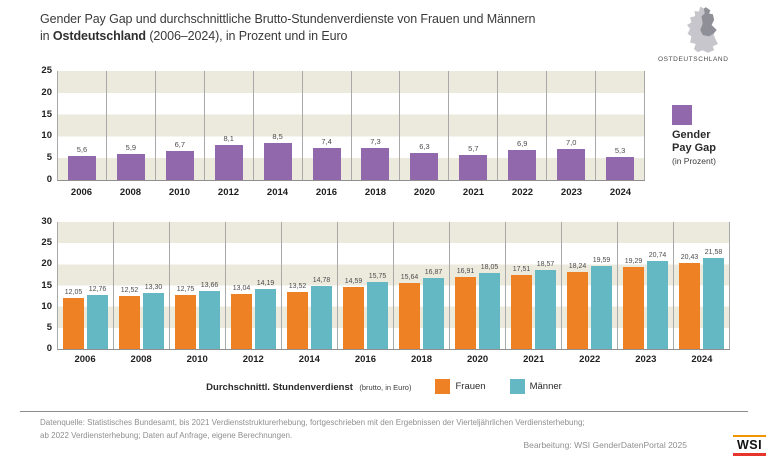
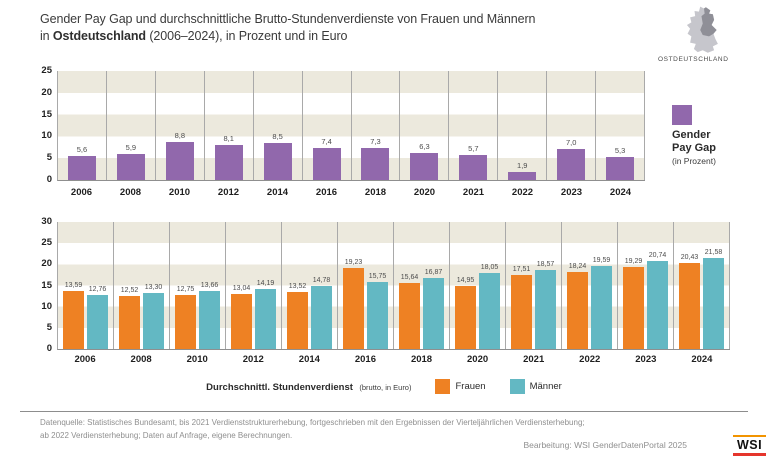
Gender Pay Gap/2010: 6,7 -> 8,8
Gender Pay Gap/2022: 6,9 -> 1,9
Durchschnittl. Stundenverdienst/Frauen/2006: 12,05 -> 13,59
Durchschnittl. Stundenverdienst/Frauen/2016: 14,59 -> 19,23
Durchschnittl. Stundenverdienst/Frauen/2020: 16,91 -> 14,95
